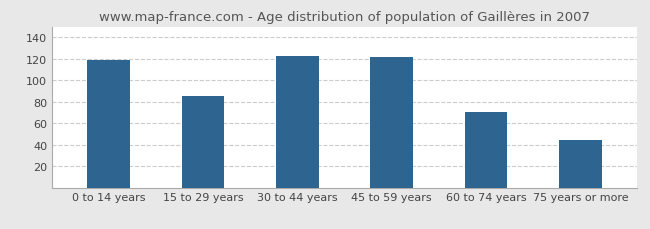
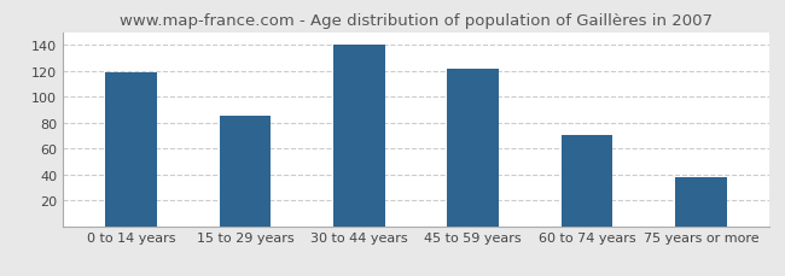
30 to 44 years: 123 -> 140
75 years or more: 44 -> 38
